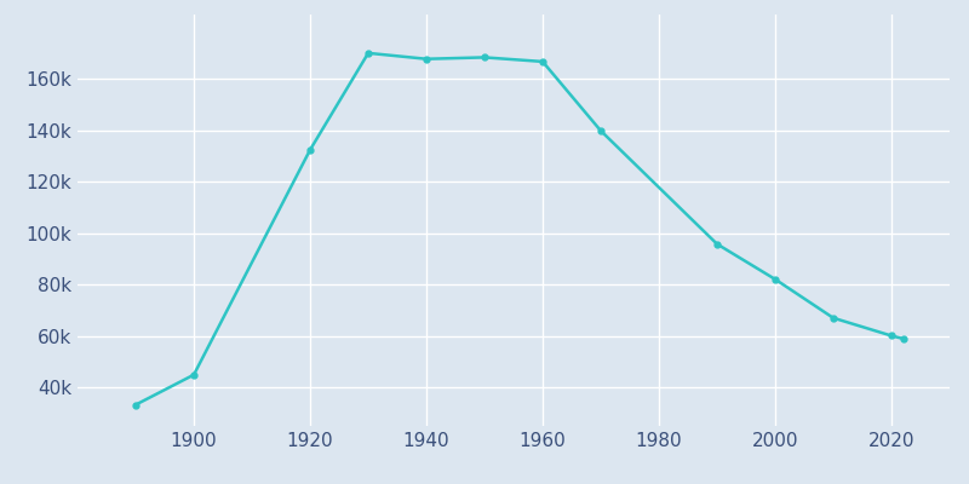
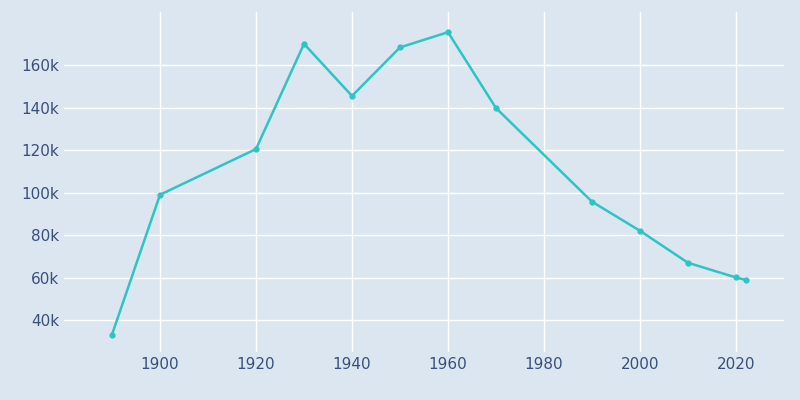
1900: 44.9k -> 99.0k
1920: 132.4k -> 120.5k
1940: 167.7k -> 145.5k
1960: 166.7k -> 175.5k
